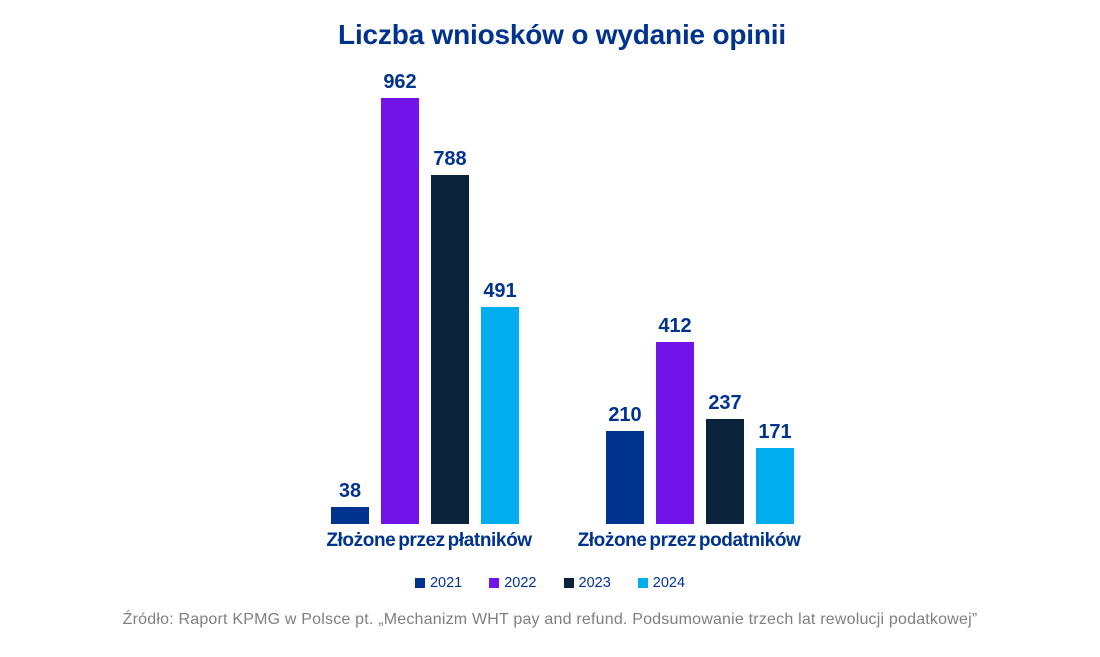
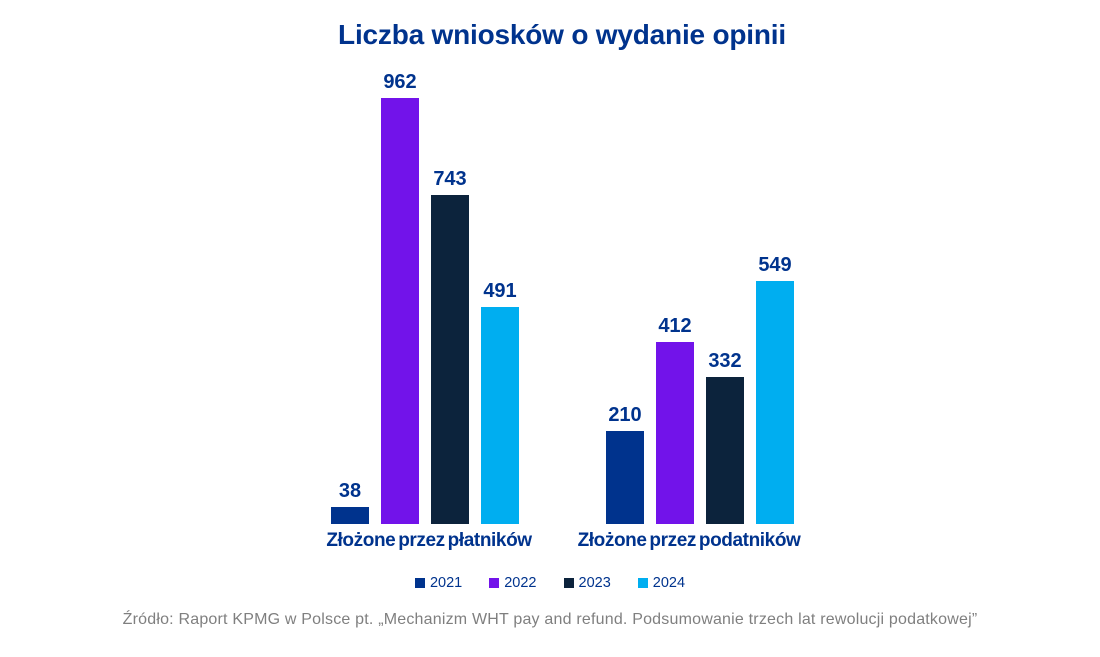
2023/Złożone przez płatników: 788 -> 743
2023/Złożone przez podatników: 237 -> 332
2024/Złożone przez podatników: 171 -> 549
